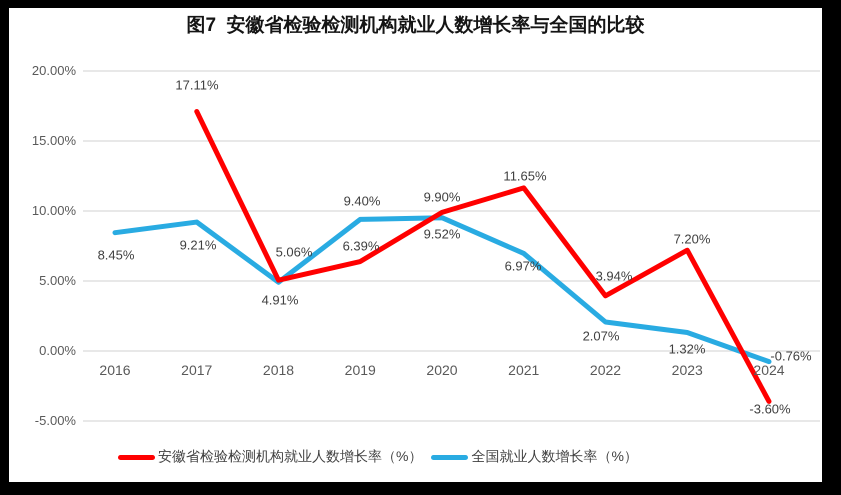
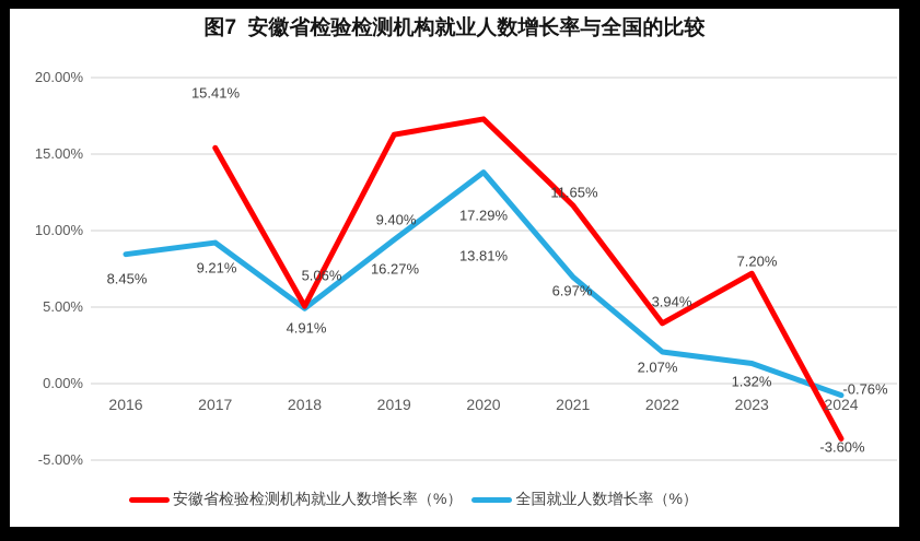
安徽省检验检测机构就业人数增长率（%）/2017: 17.11% -> 15.41%
安徽省检验检测机构就业人数增长率（%）/2019: 6.39% -> 16.27%
安徽省检验检测机构就业人数增长率（%）/2020: 9.90% -> 17.29%
全国就业人数增长率（%）/2020: 9.52% -> 13.81%
